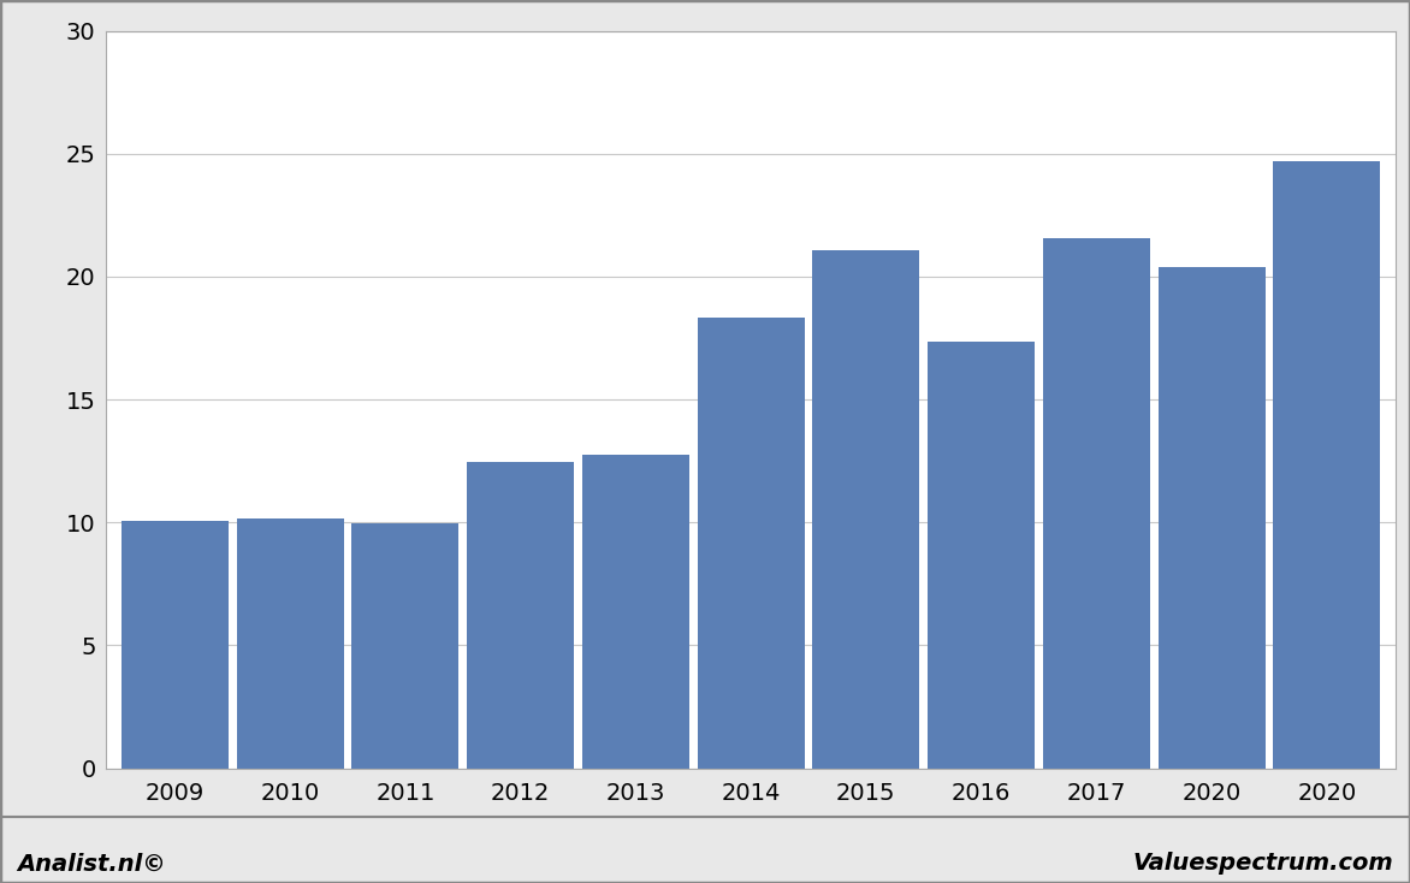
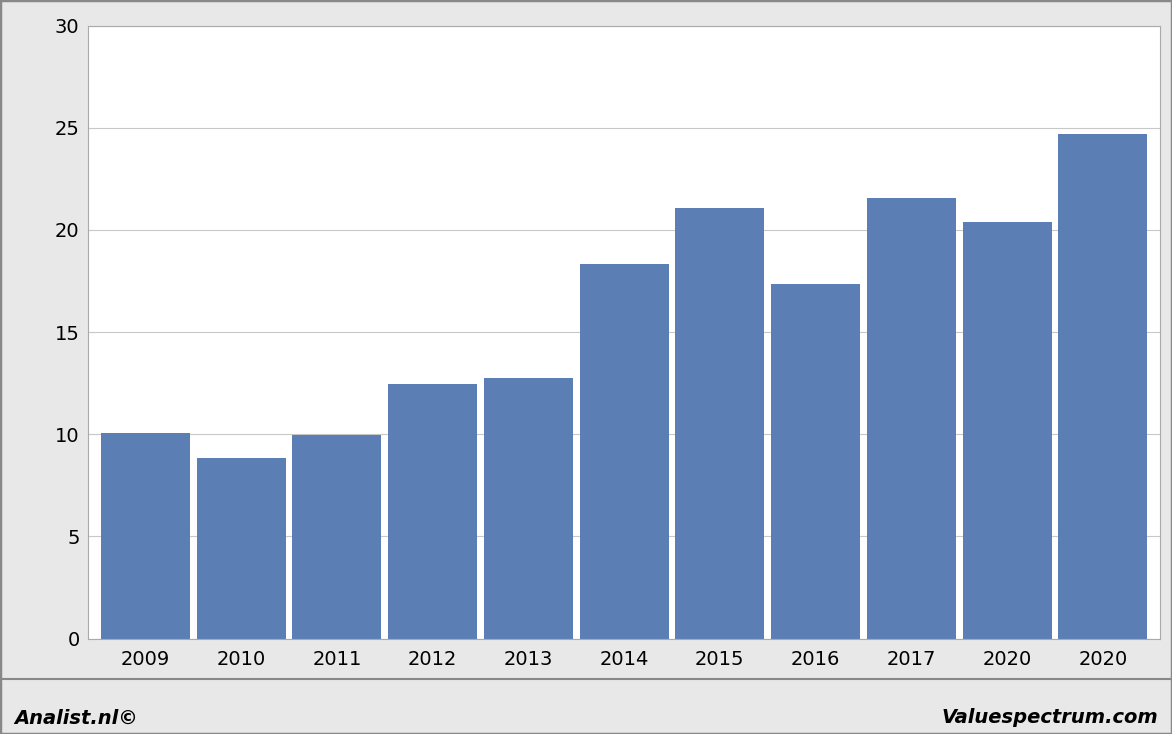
2010: 10.15 -> 8.85
